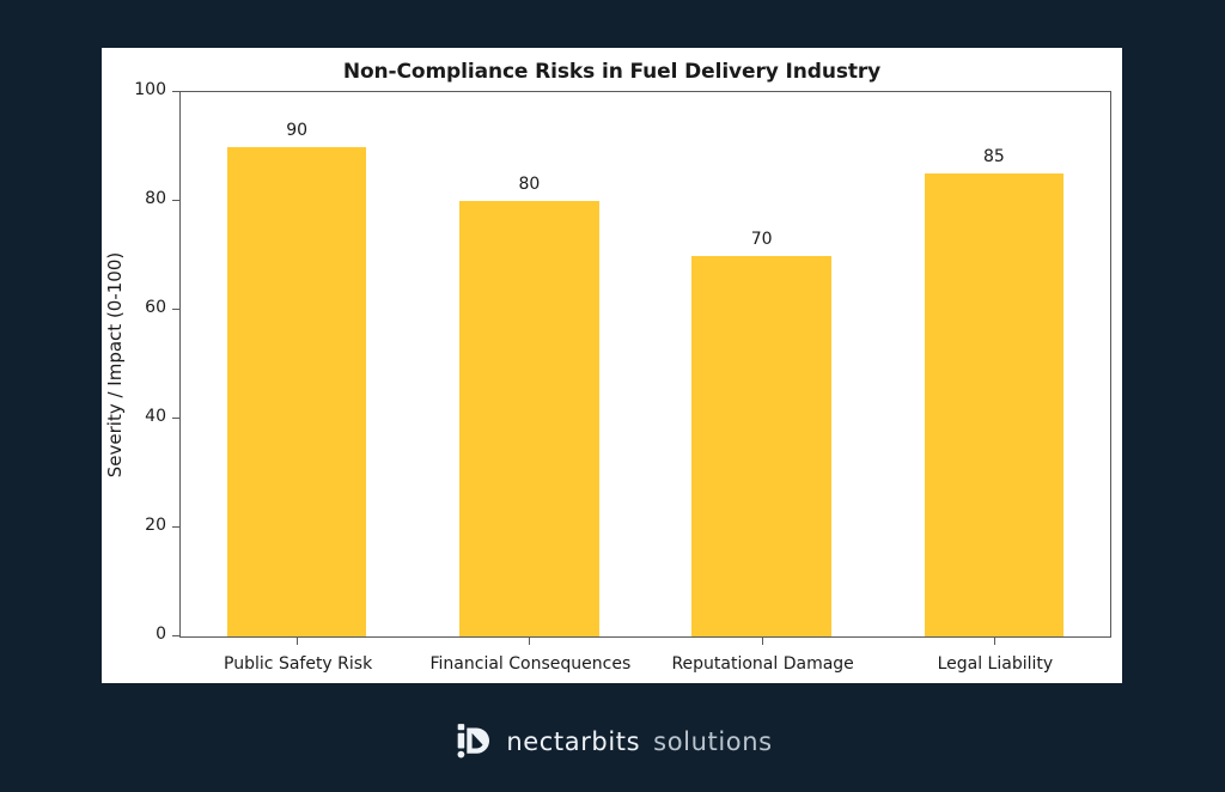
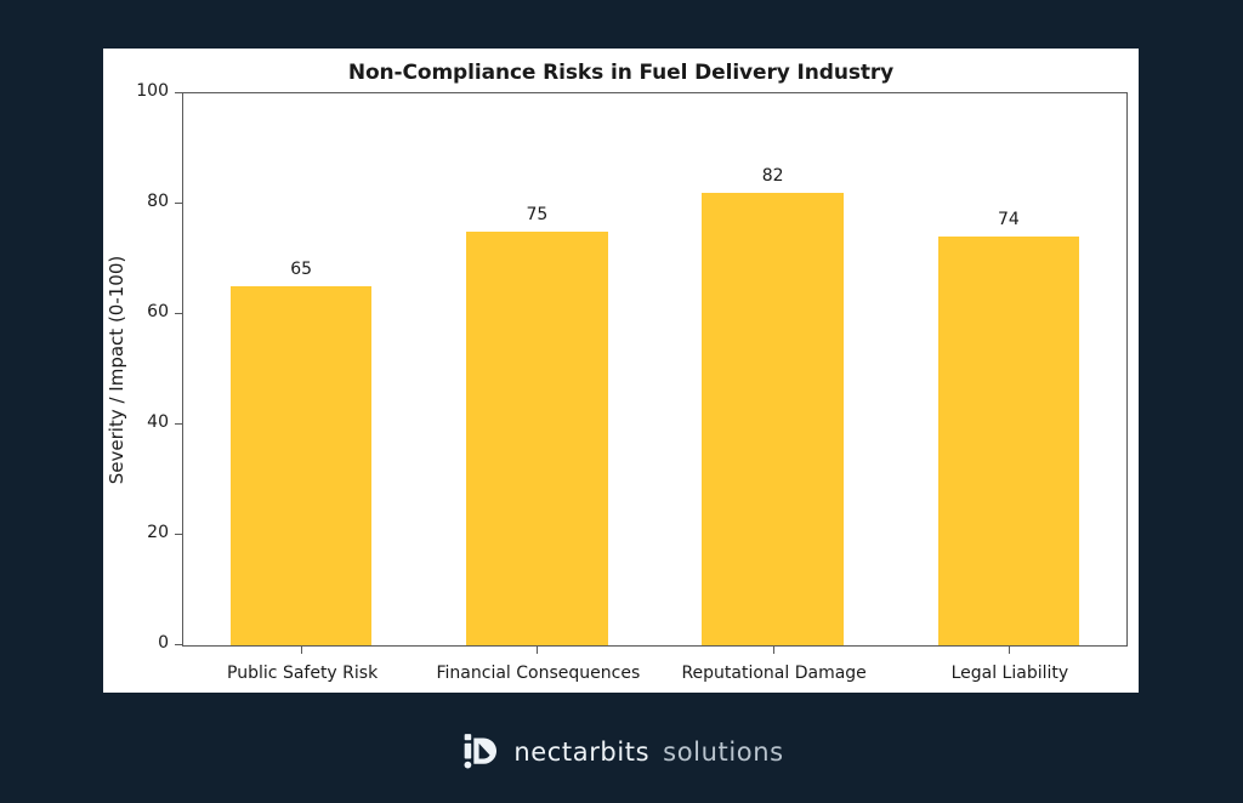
Public Safety Risk: 90 -> 65
Financial Consequences: 80 -> 75
Reputational Damage: 70 -> 82
Legal Liability: 85 -> 74
